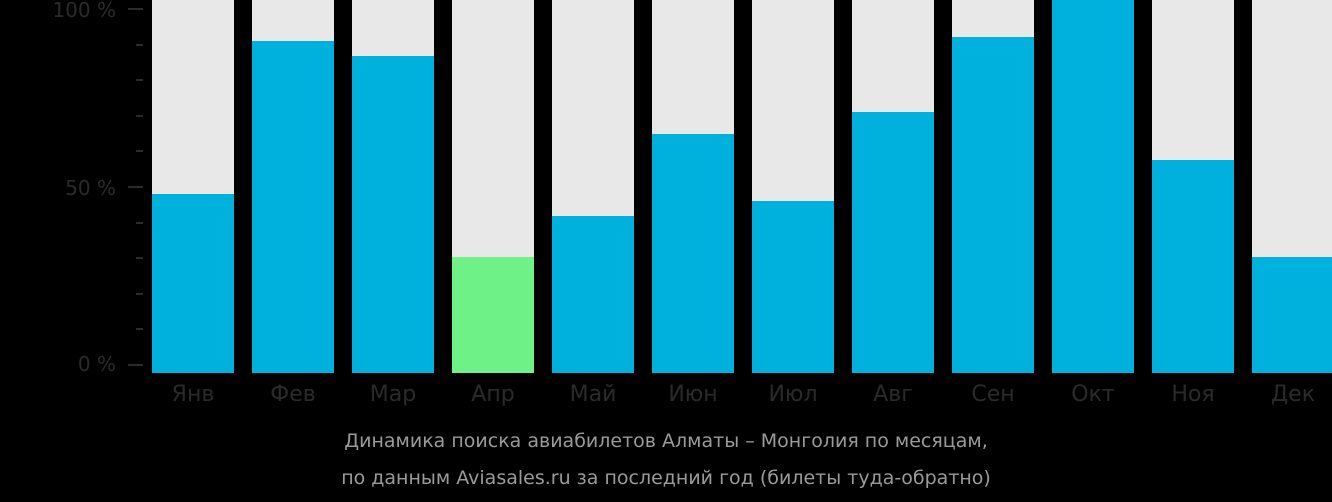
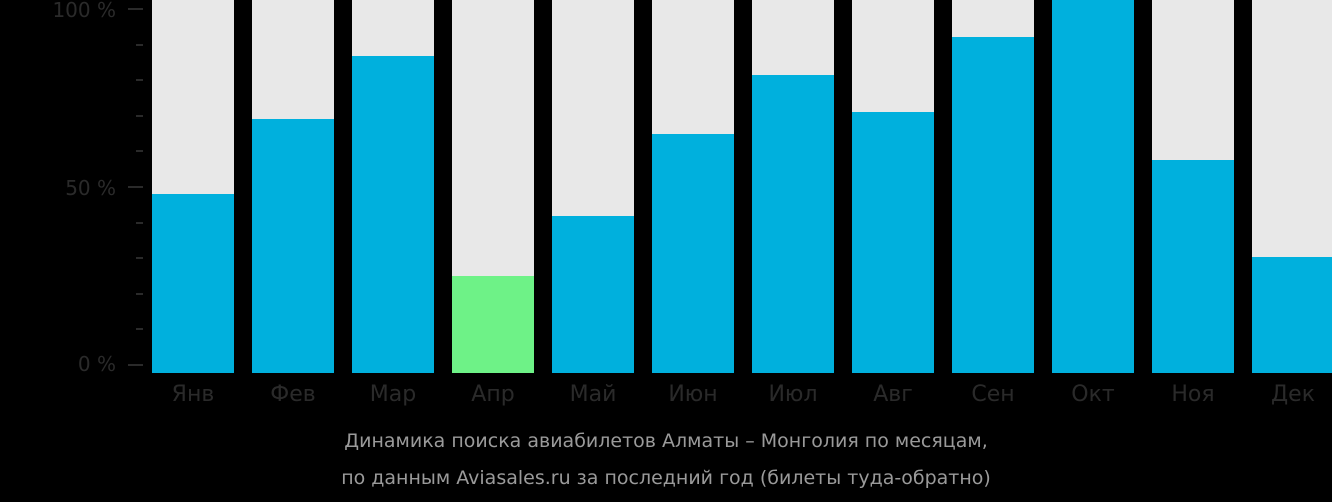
Фев: 89% -> 68%
Апр: 31% -> 26%
Июл: 46% -> 80%
